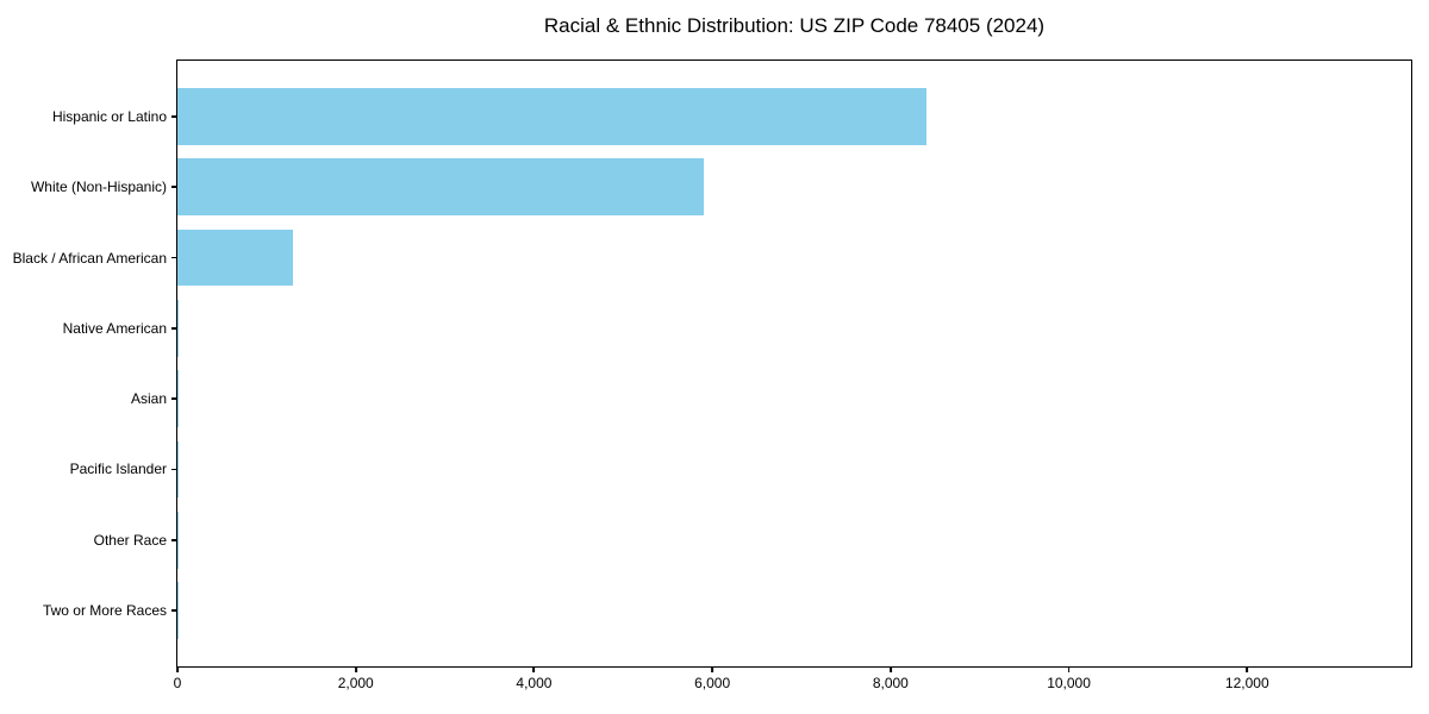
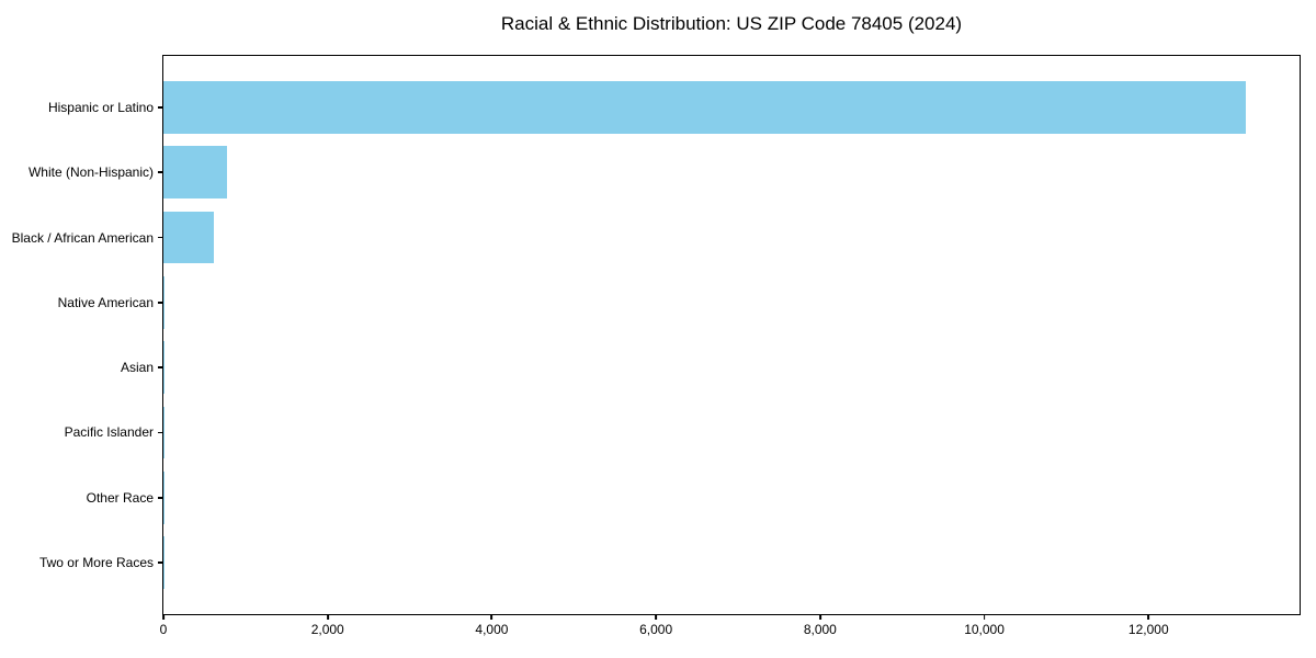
Hispanic or Latino: 8400 -> 13200
White (Non-Hispanic): 5900 -> 800
Black / African American: 1300 -> 600
